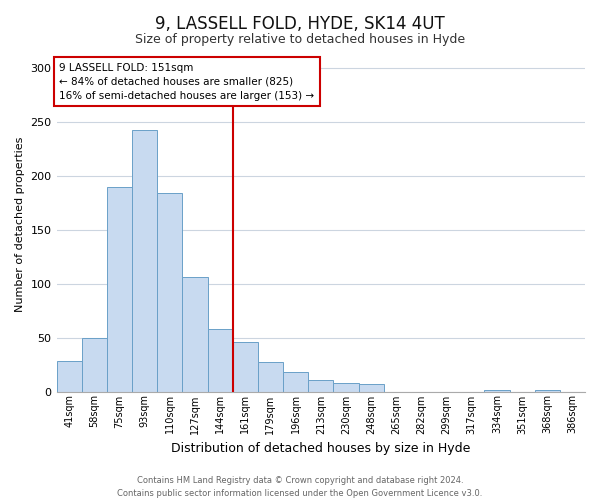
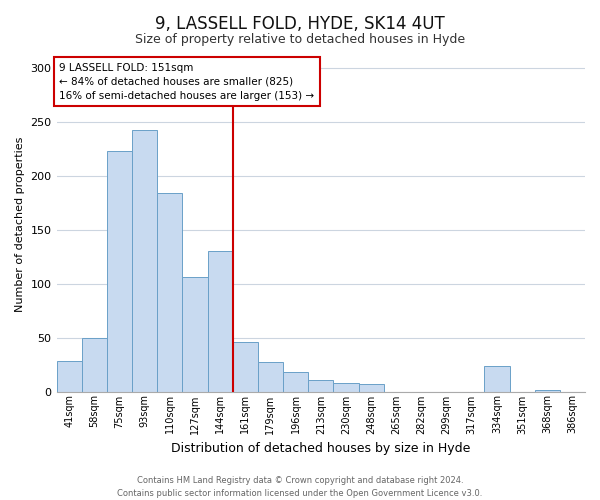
75sqm: 190 -> 223
144sqm: 58 -> 130
334sqm: 1 -> 24
